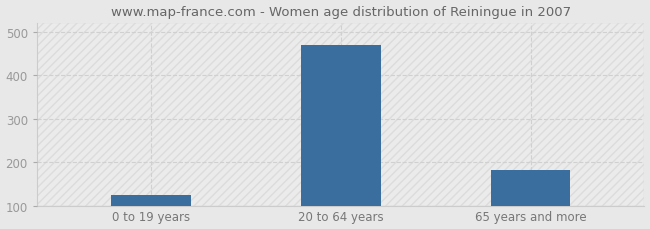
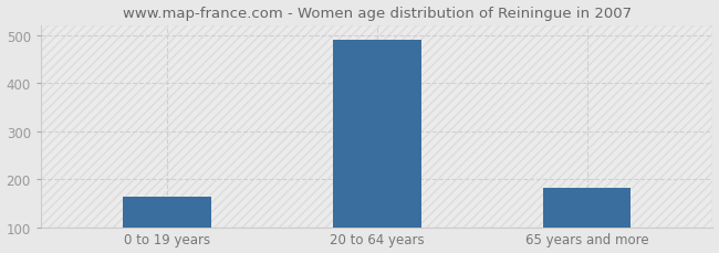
0 to 19 years: 125 -> 163
20 to 64 years: 470 -> 490
